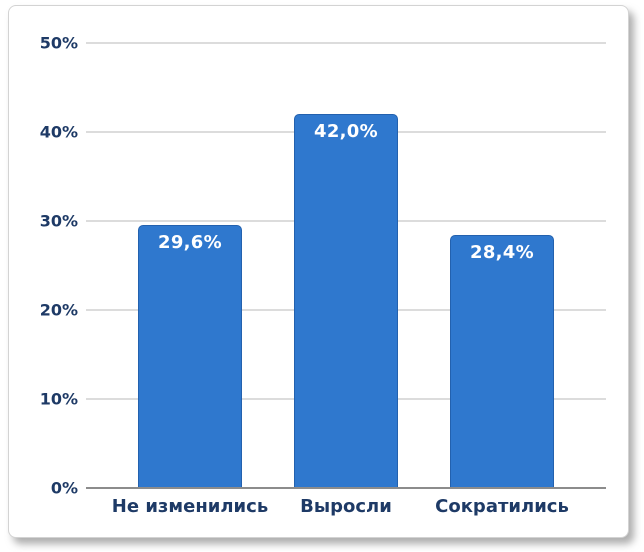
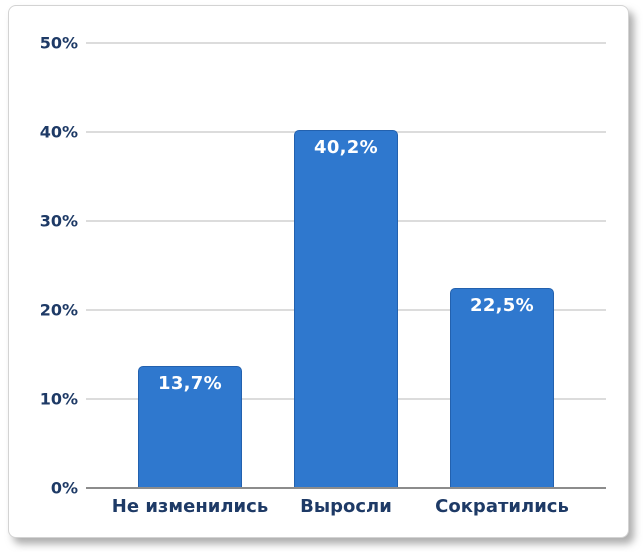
Не изменились: 29,6% -> 13,7%
Выросли: 42,0% -> 40,2%
Сократились: 28,4% -> 22,5%
